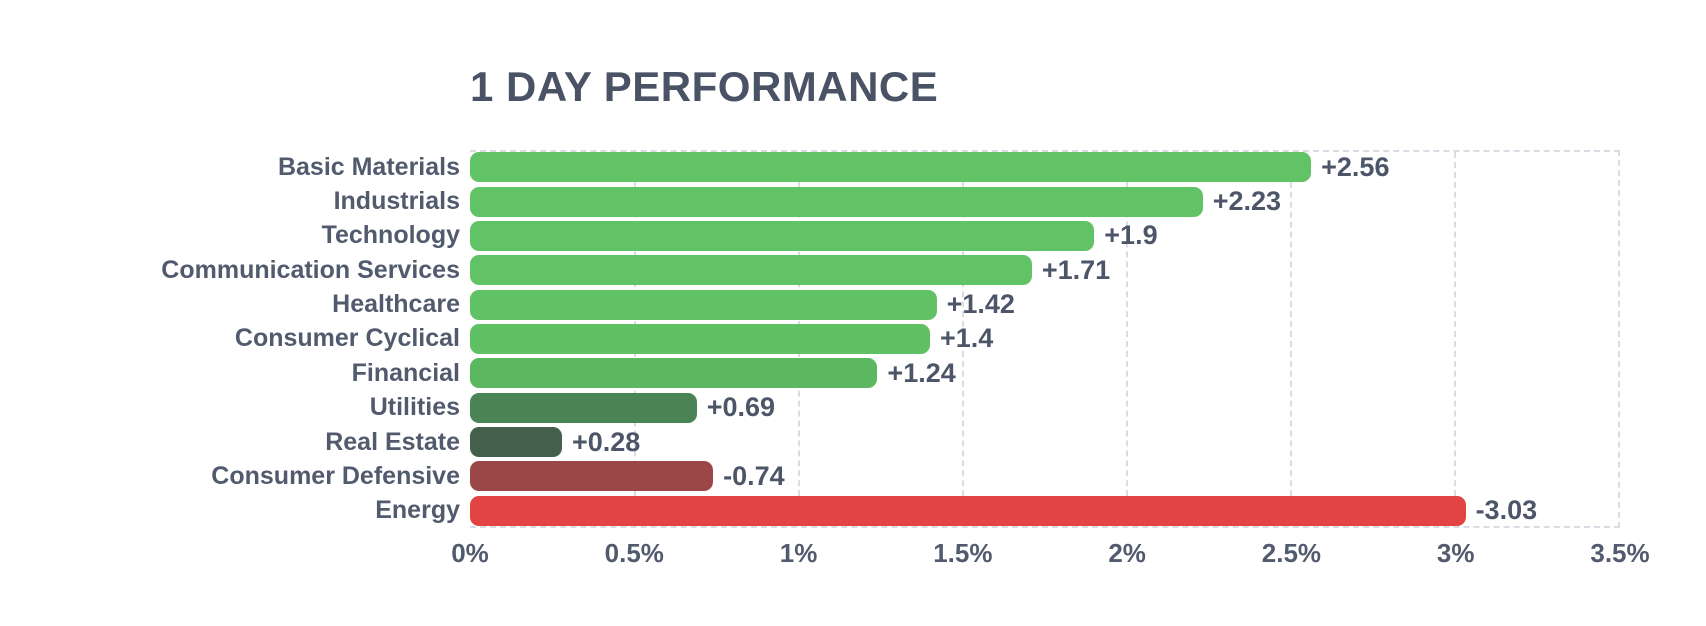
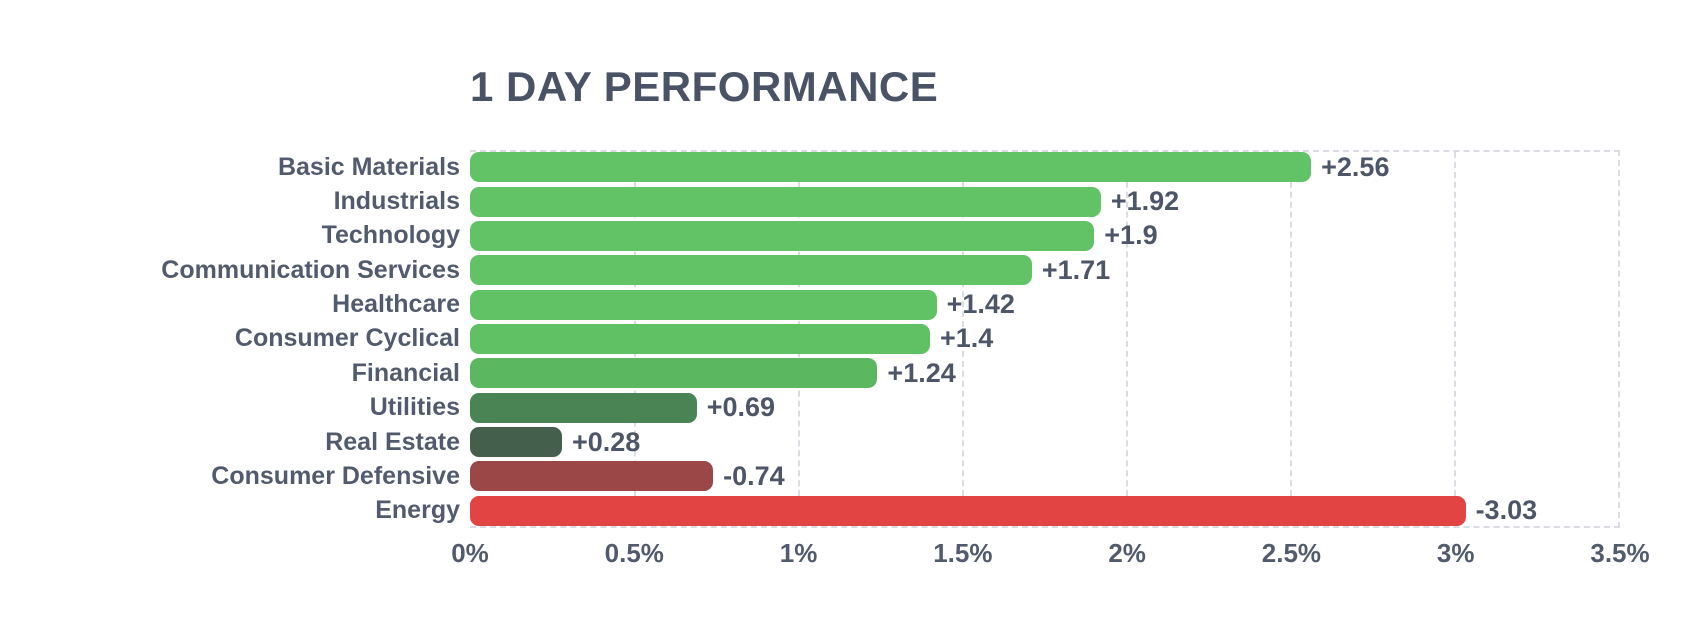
Industrials: +2.23 -> +1.92
